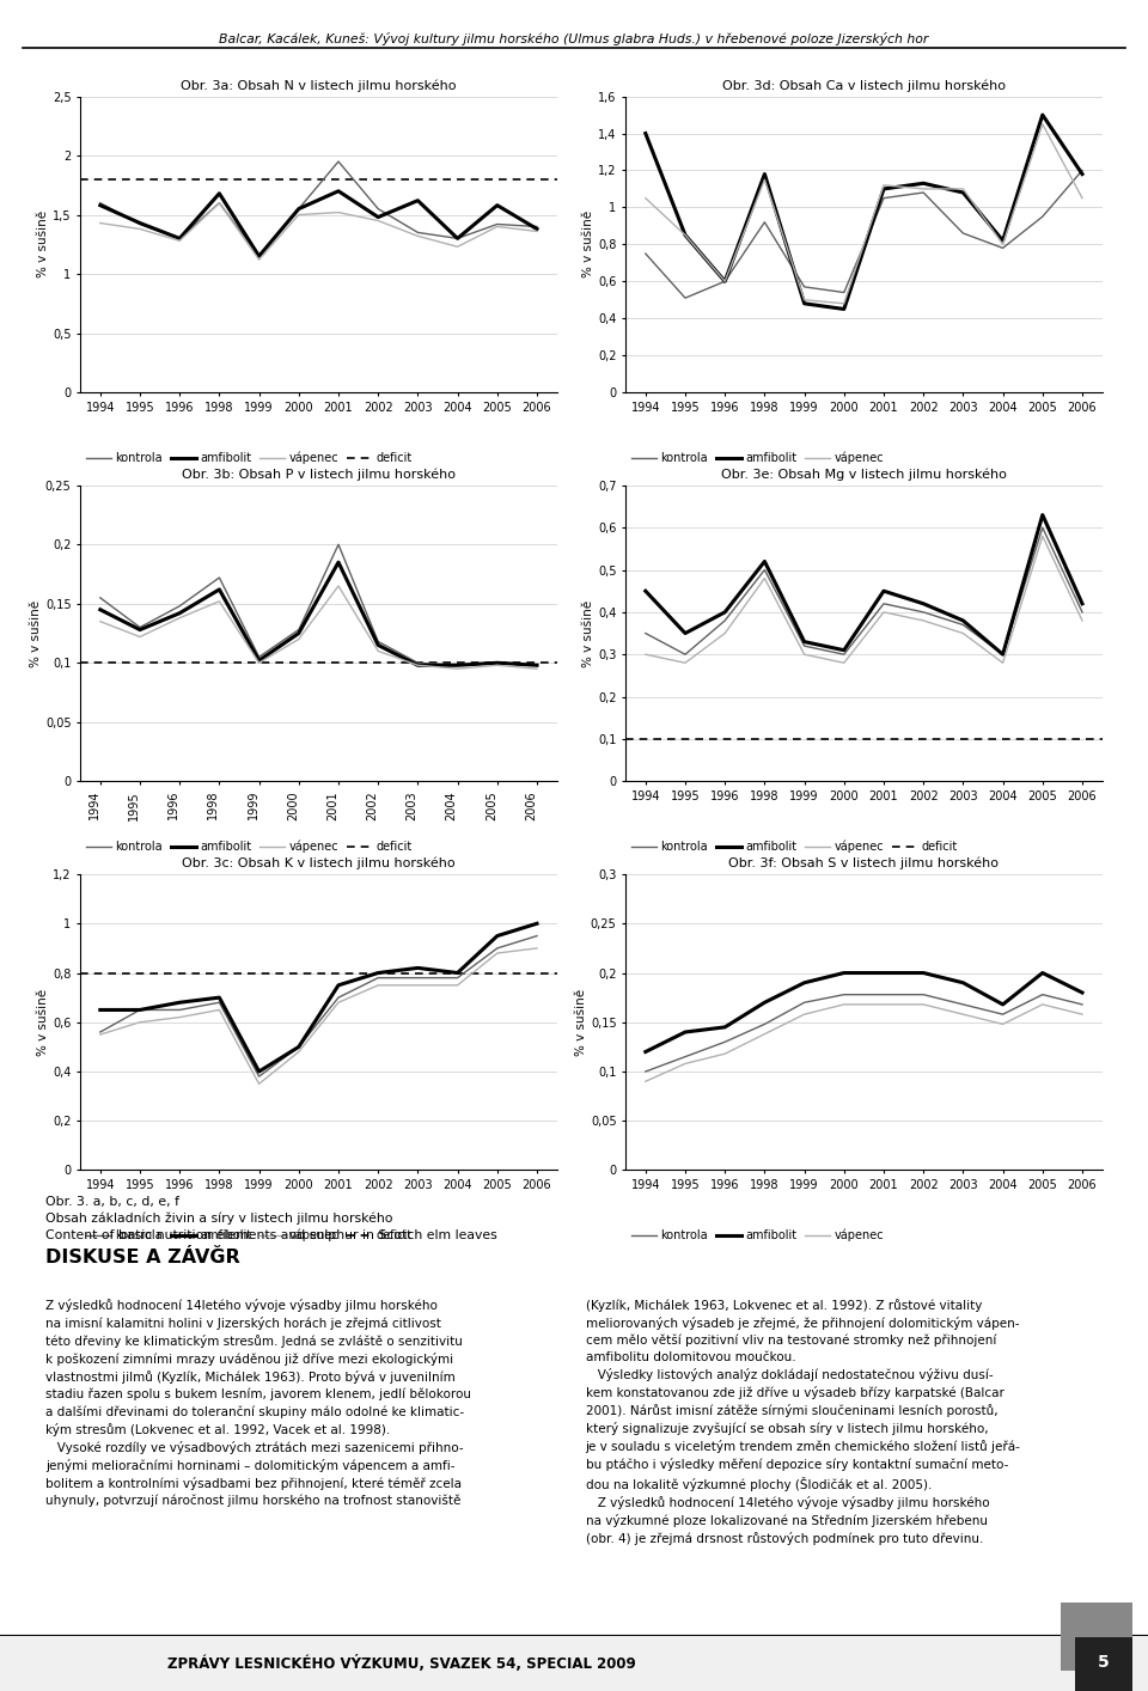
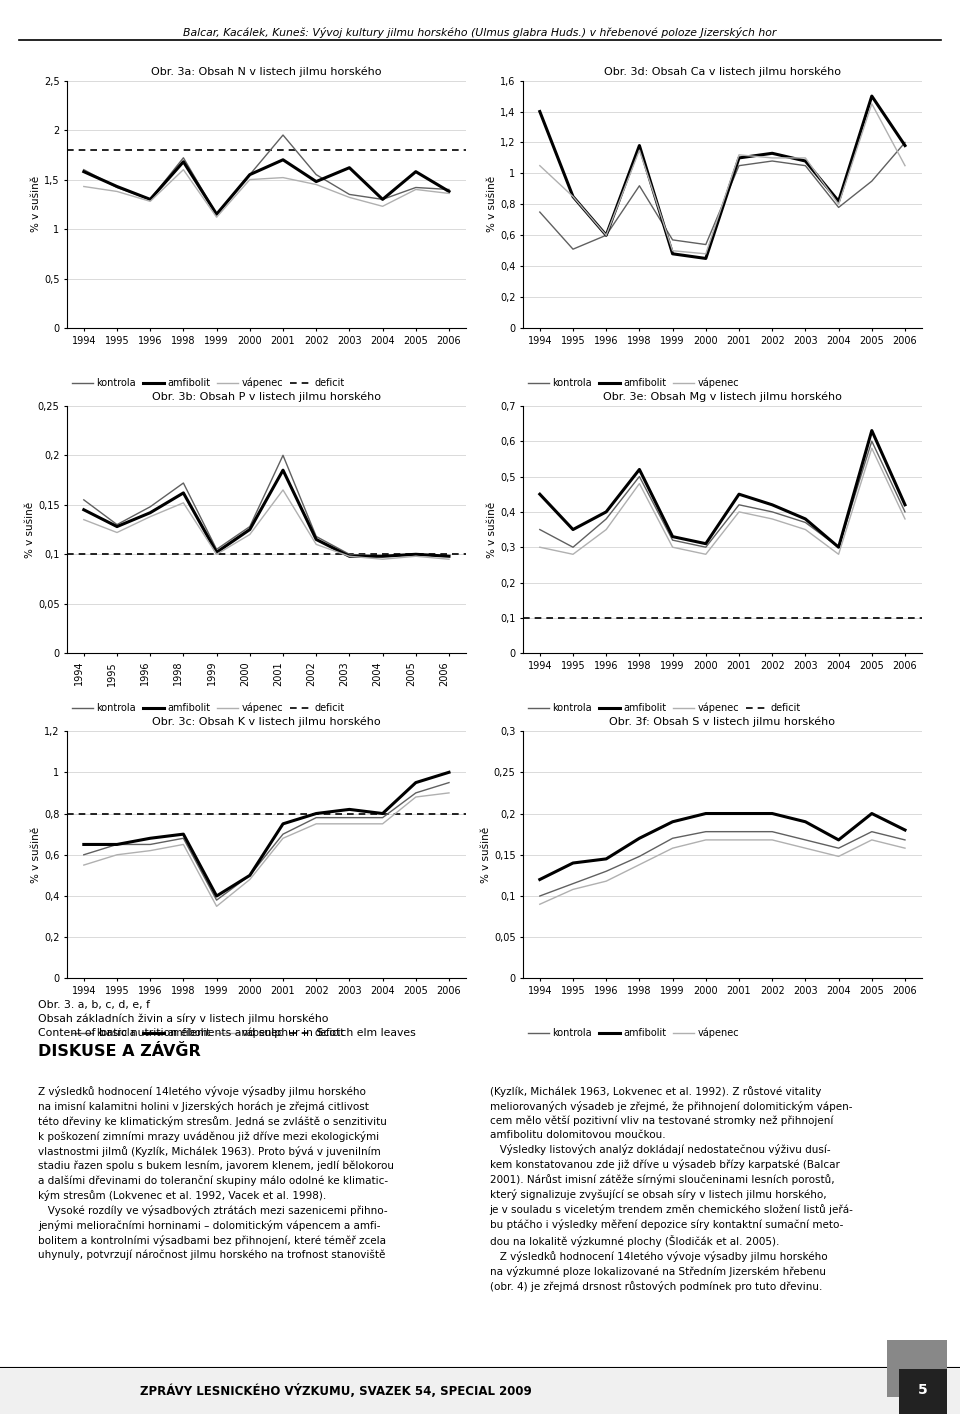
Obr. 3a: Obsah N v listech jilmu horského/kontrola/1998: 1,60 -> 1,72
Obr. 3d: Obsah Ca v listech jilmu horského/kontrola/2003: 0,86 -> 1,05
Obr. 3c: Obsah K v listech jilmu horského/kontrola/1994: 0,56 -> 0,60
